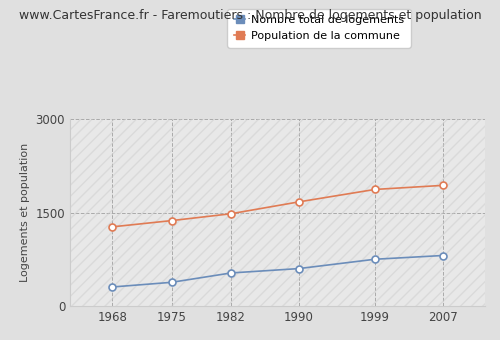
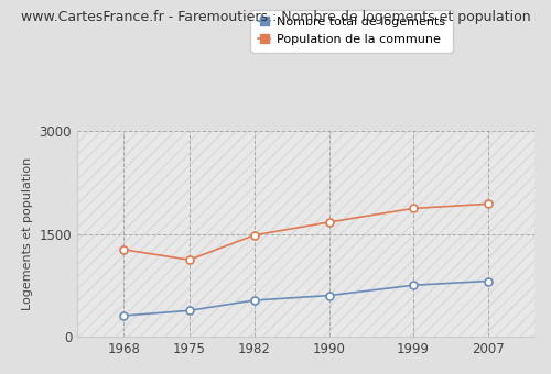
Population de la commune/1975: 1370 -> 1120
